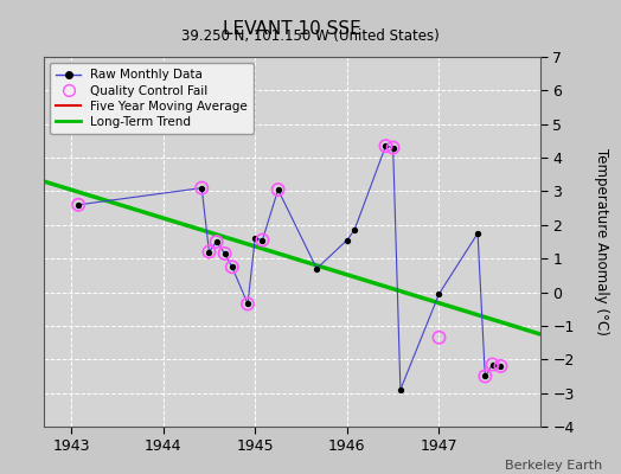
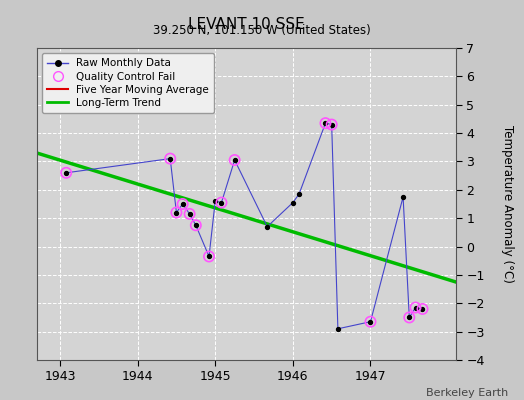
Raw Monthly Data/1947: -0.05 -> -2.65
Quality Control Fail/1947: -1.35 -> -2.65
